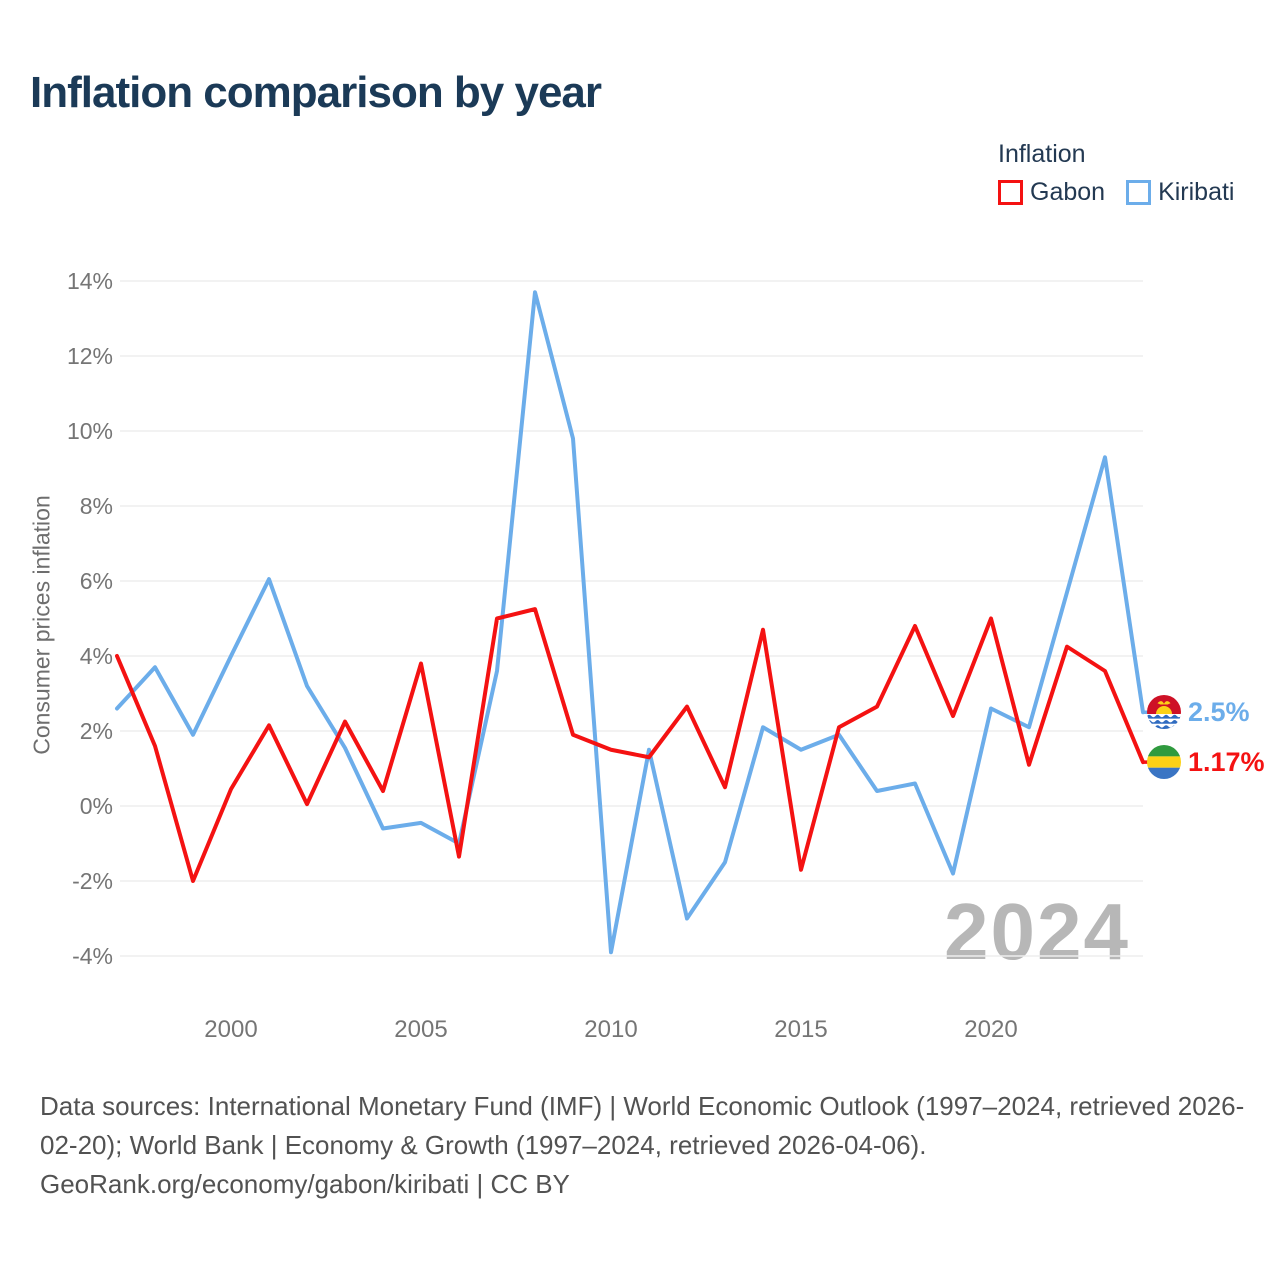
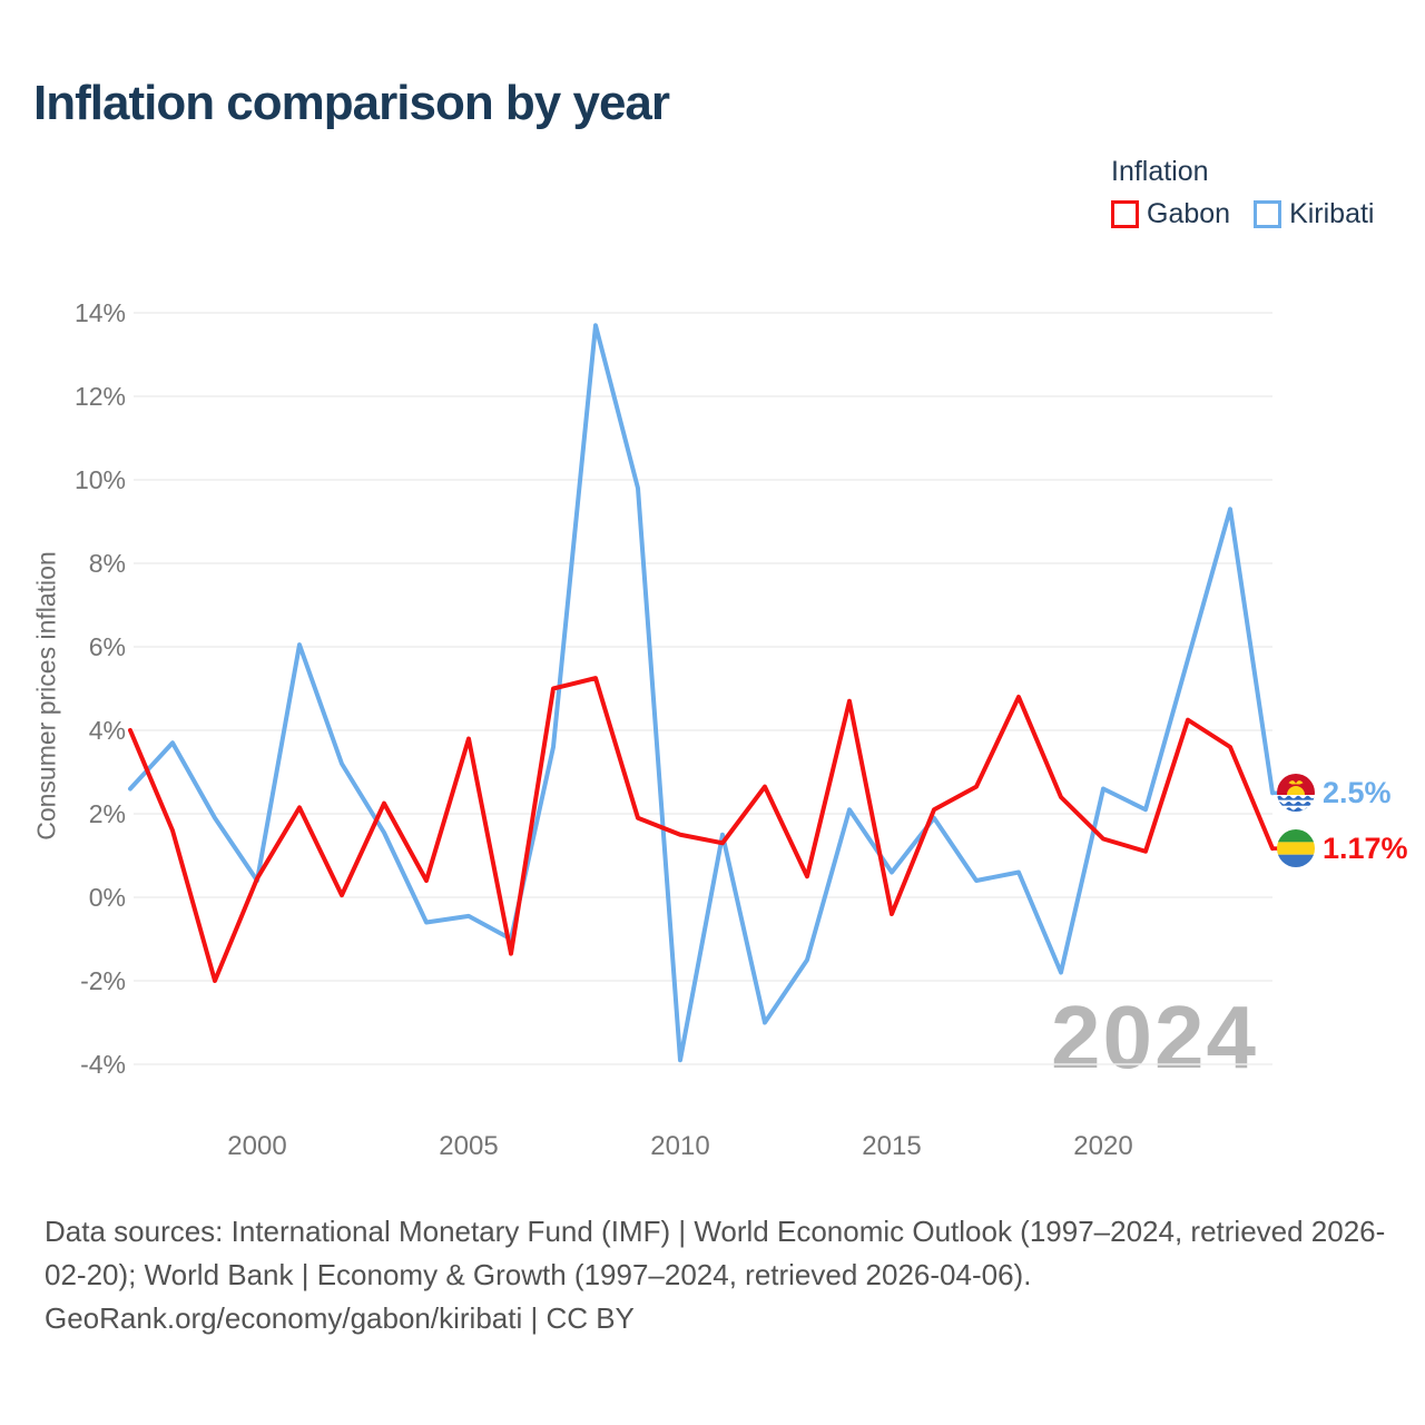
Kiribati/2000: 4.0% -> 0.4%
Kiribati/2015: 1.5% -> 0.6%
Gabon/2015: -1.7% -> -0.4%
Gabon/2020: 5.0% -> 1.4%
